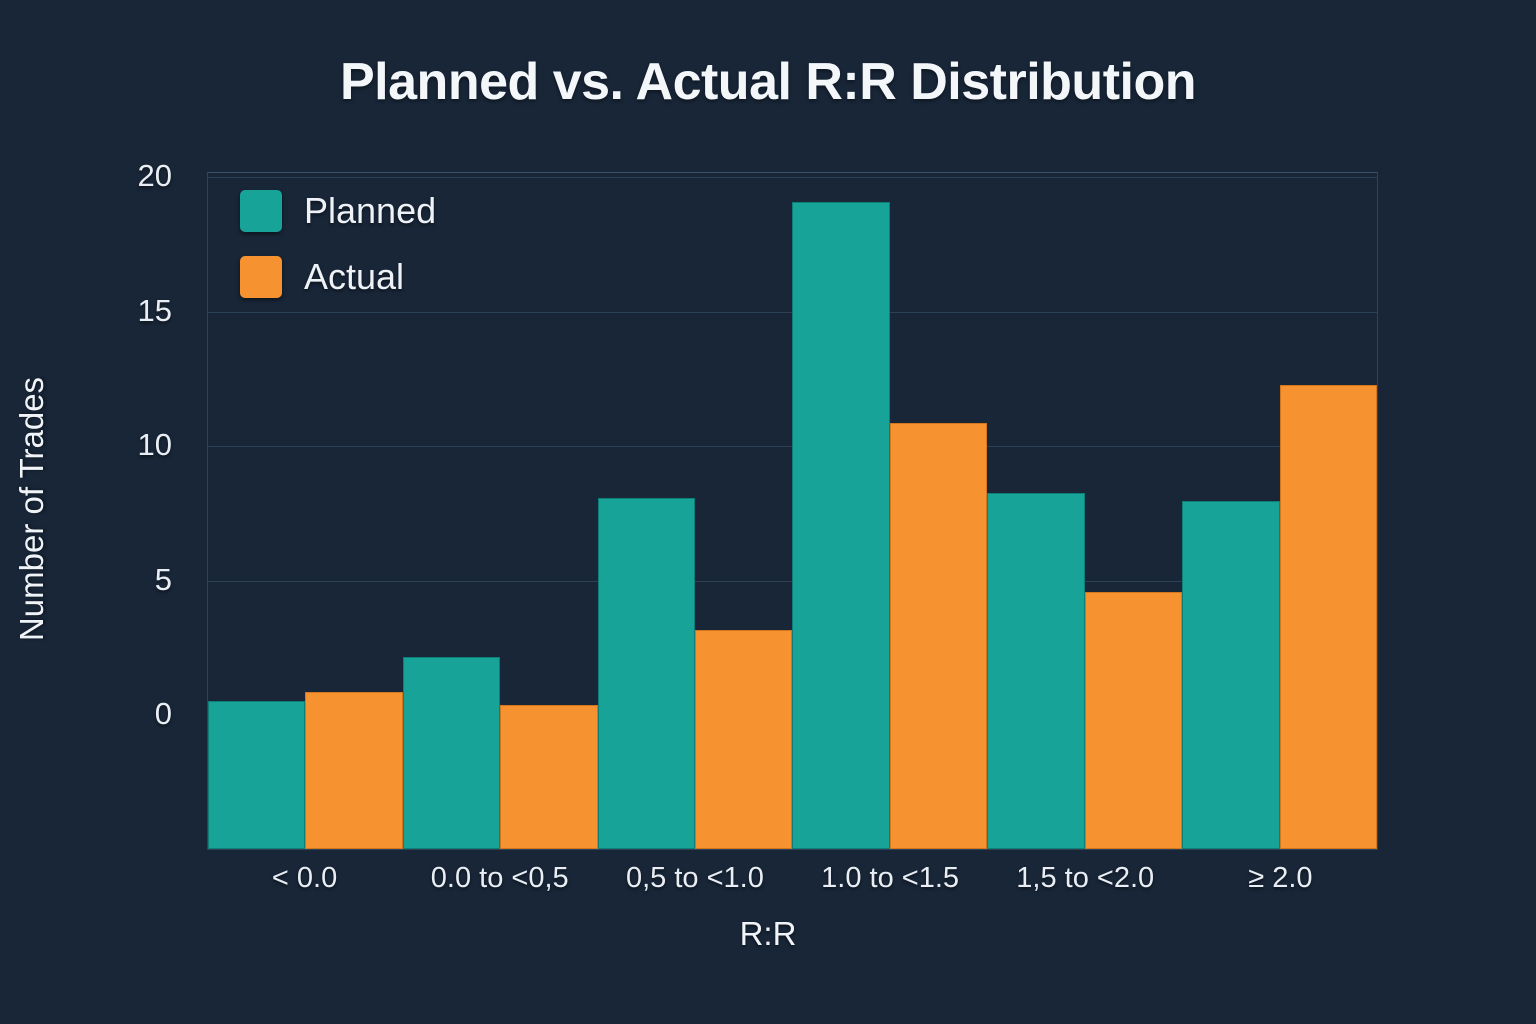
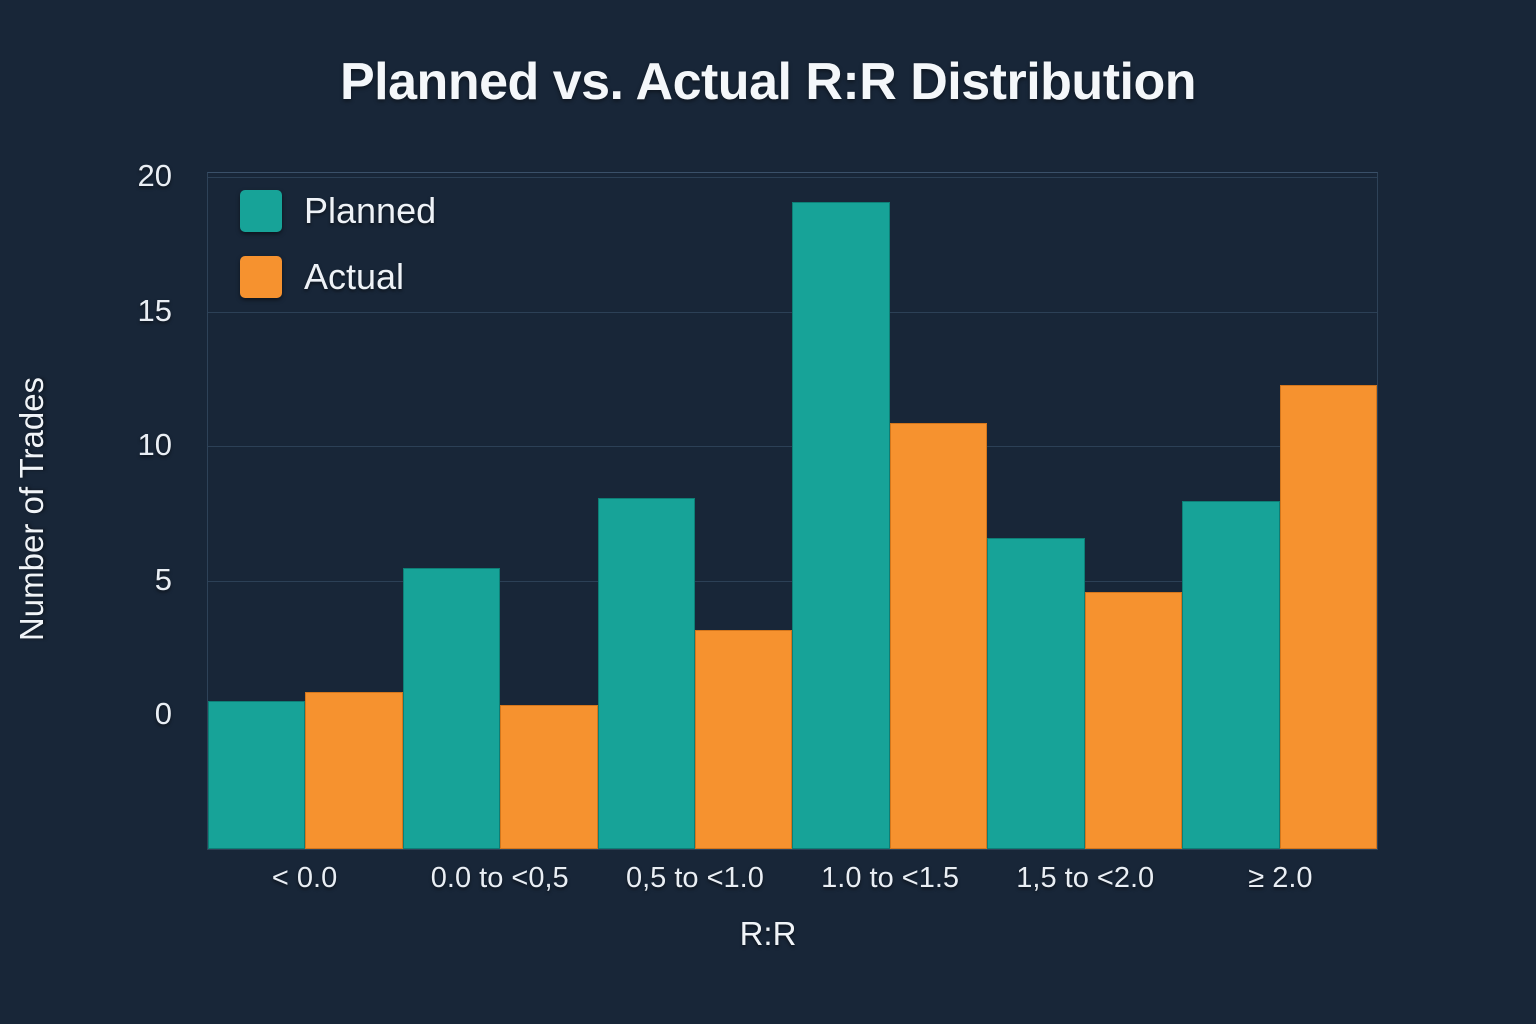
Planned/0.0 to <0,5: 2.1 -> 5.4
Planned/1,5 to <2.0: 8.2 -> 6.5
